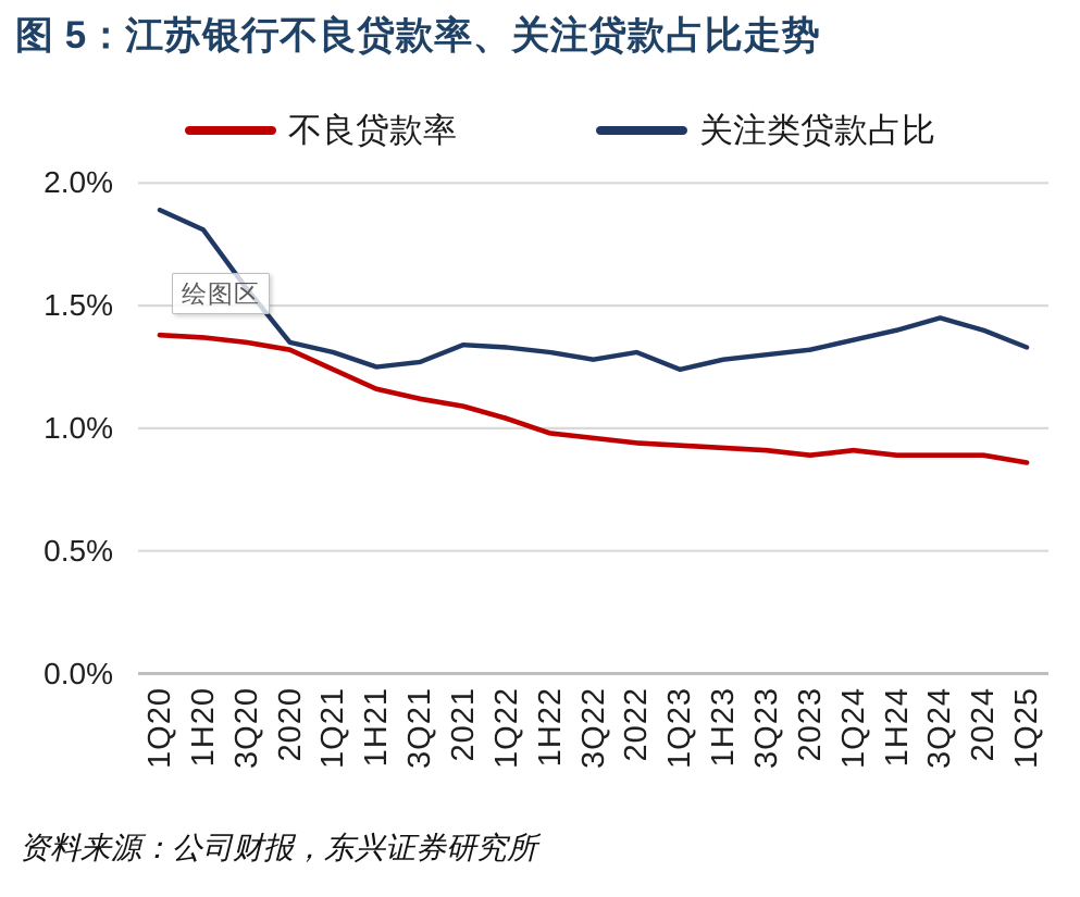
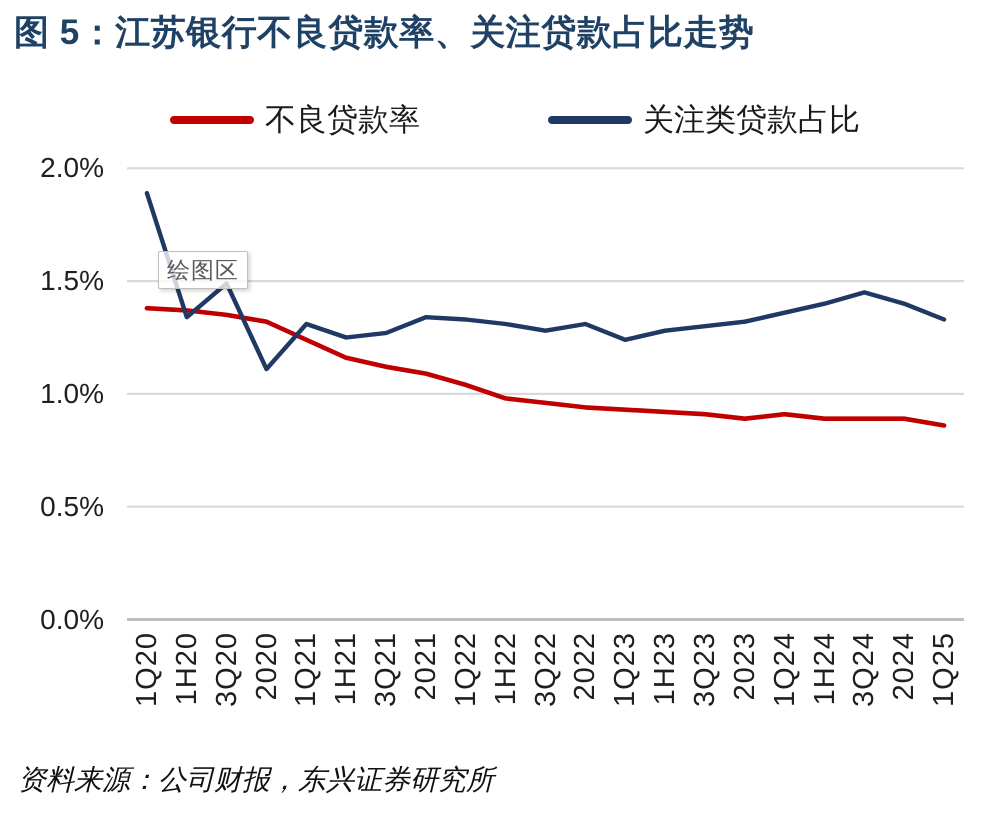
关注类贷款占比/1H20: 1.81% -> 1.34%
关注类贷款占比/3Q20: 1.57% -> 1.49%
关注类贷款占比/2020: 1.35% -> 1.11%
